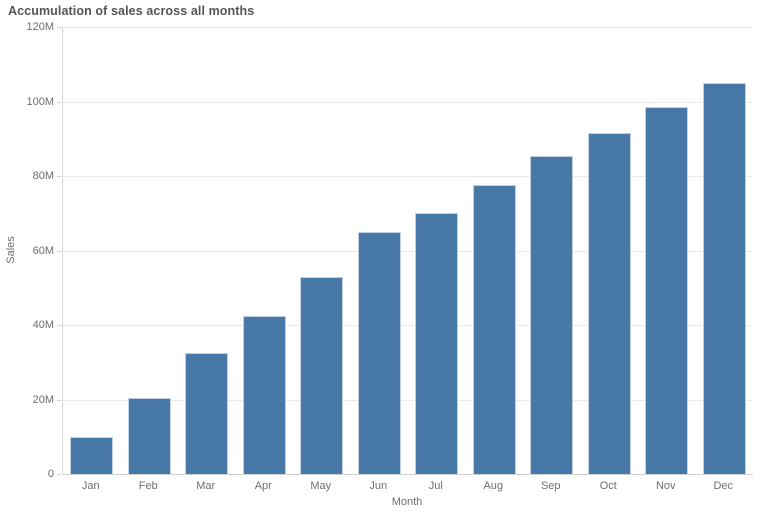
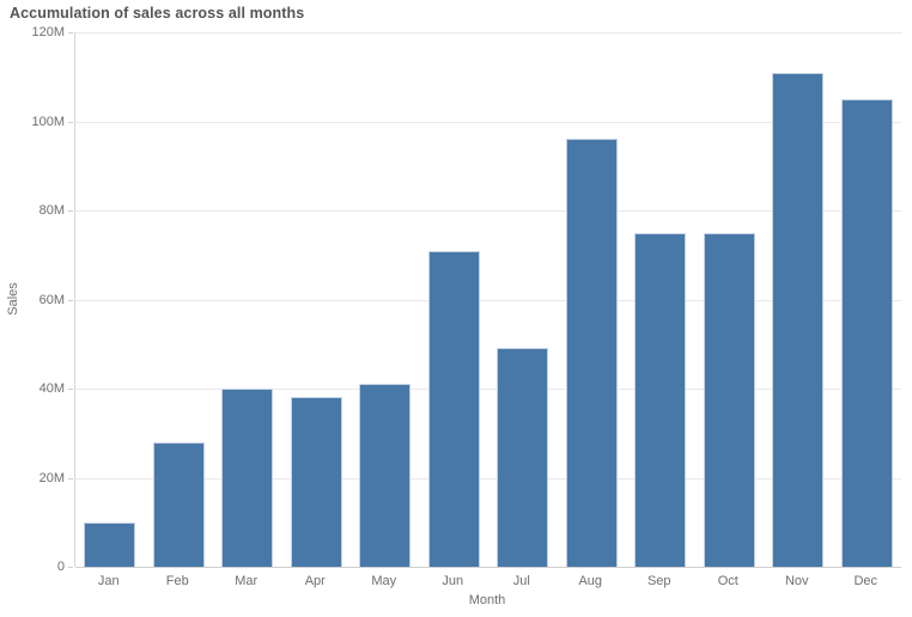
Feb: 20M -> 28M
Mar: 32M -> 40M
Apr: 42M -> 38M
May: 53M -> 41M
Jun: 65M -> 71M
Jul: 70M -> 49M
Aug: 78M -> 96M
Sep: 86M -> 75M
Oct: 92M -> 75M
Nov: 98M -> 111M
